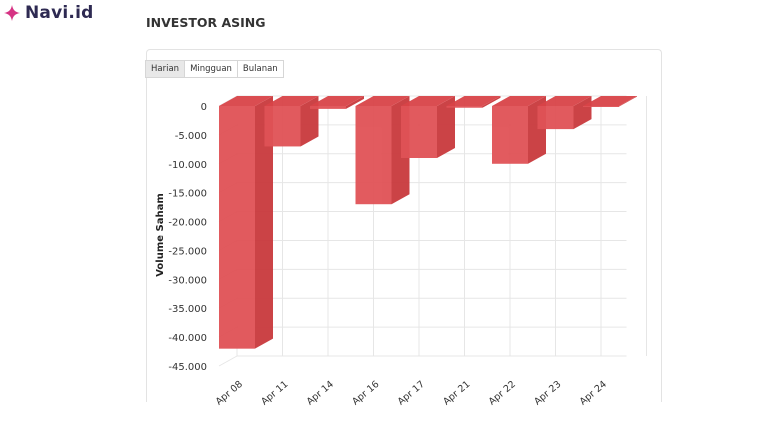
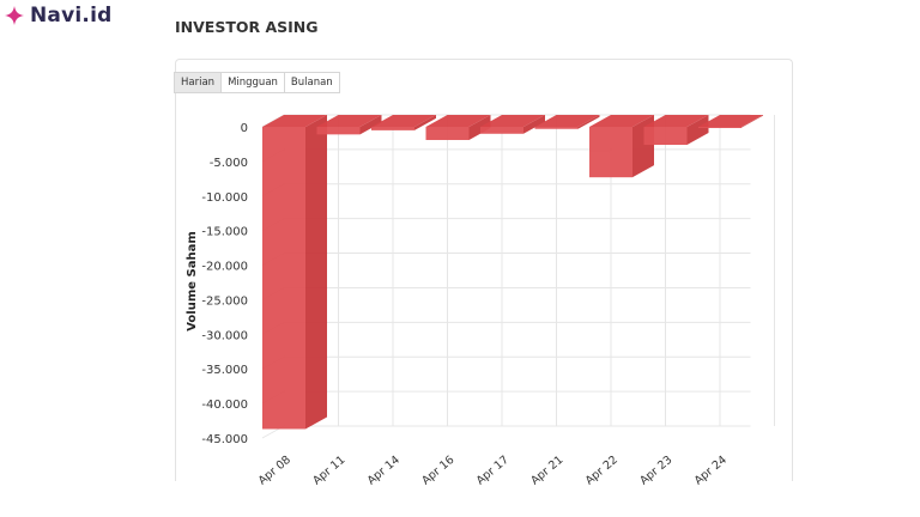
Apr 08: -42000 -> -44000
Apr 11: -7000 -> -1000
Apr 16: -17000 -> -2000
Apr 17: -9000 -> -1000
Apr 22: -10000 -> -7000
Apr 23: -4000 -> -3000
